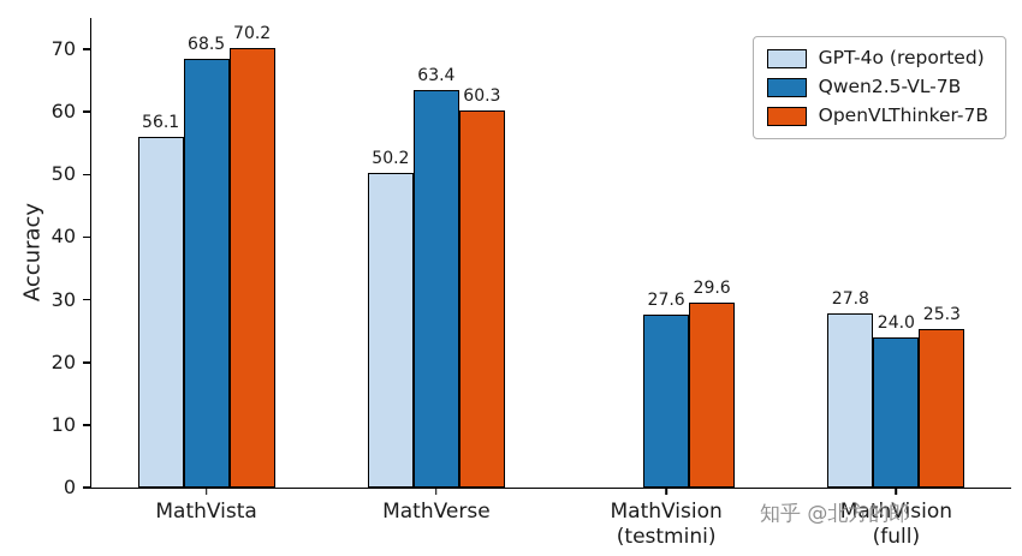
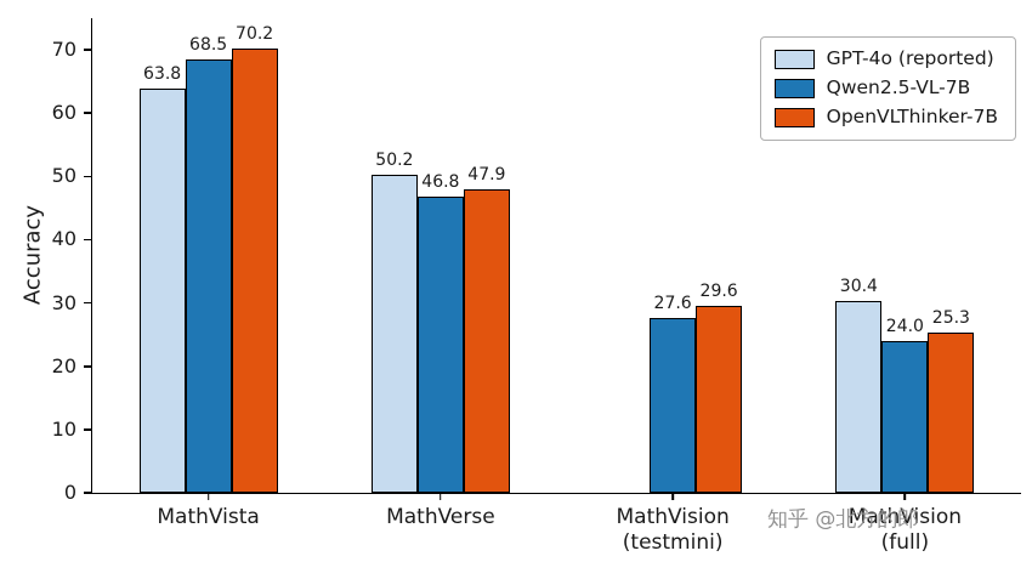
GPT-4o (reported)/MathVista: 56.1 -> 63.8
Qwen2.5-VL-7B/MathVerse: 63.4 -> 46.8
OpenVLThinker-7B/MathVerse: 60.3 -> 47.9
GPT-4o (reported)/MathVision (full): 27.8 -> 30.4
